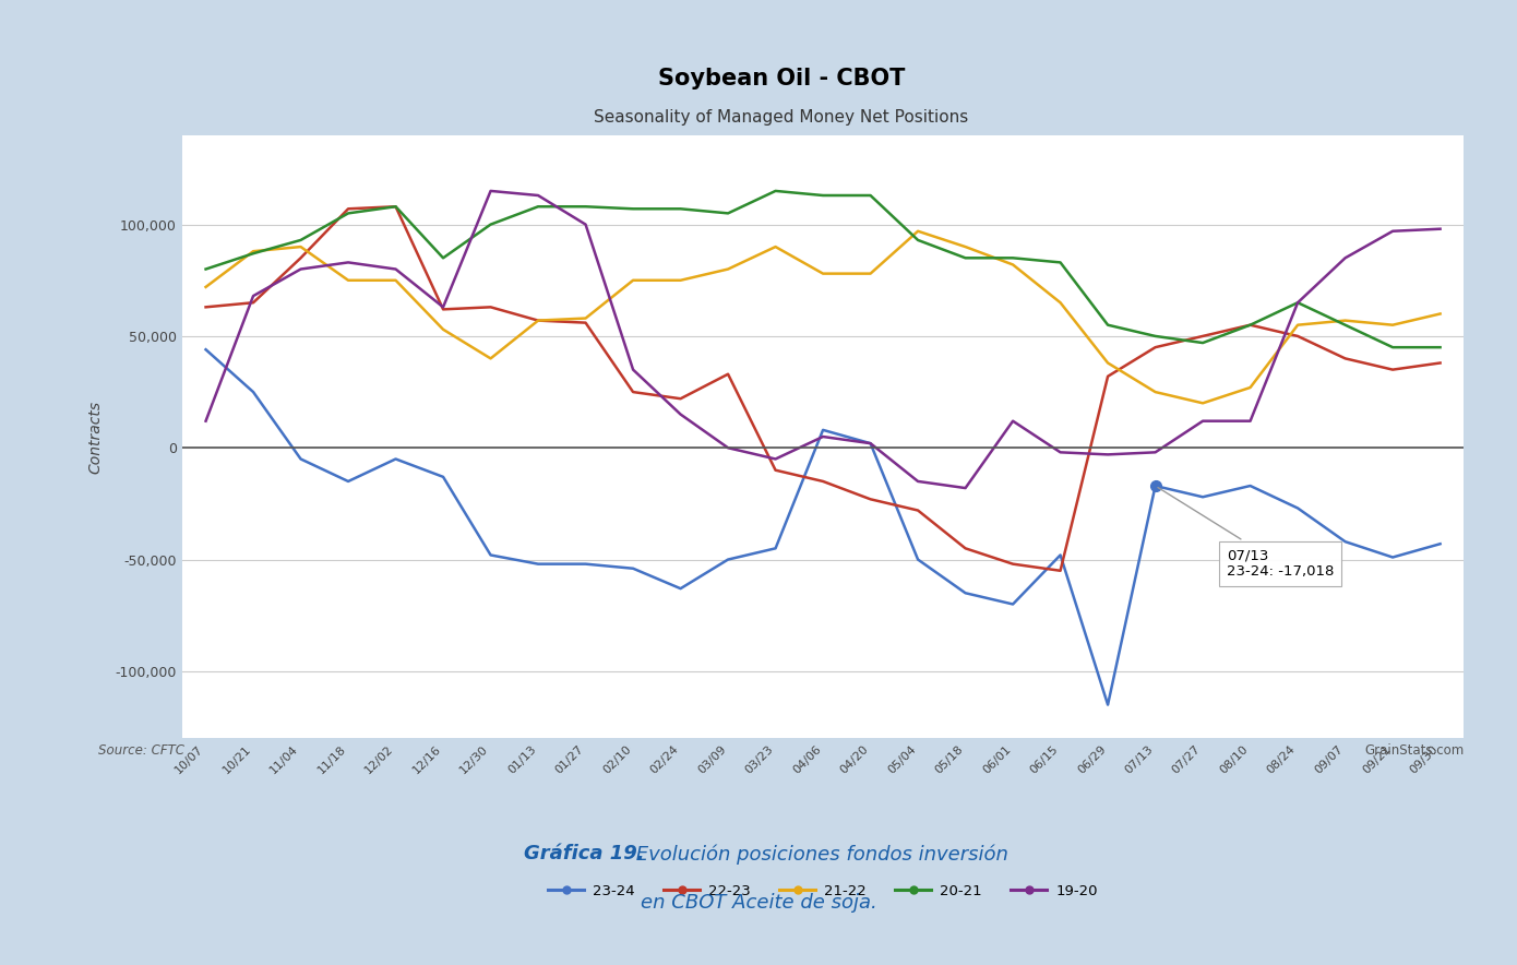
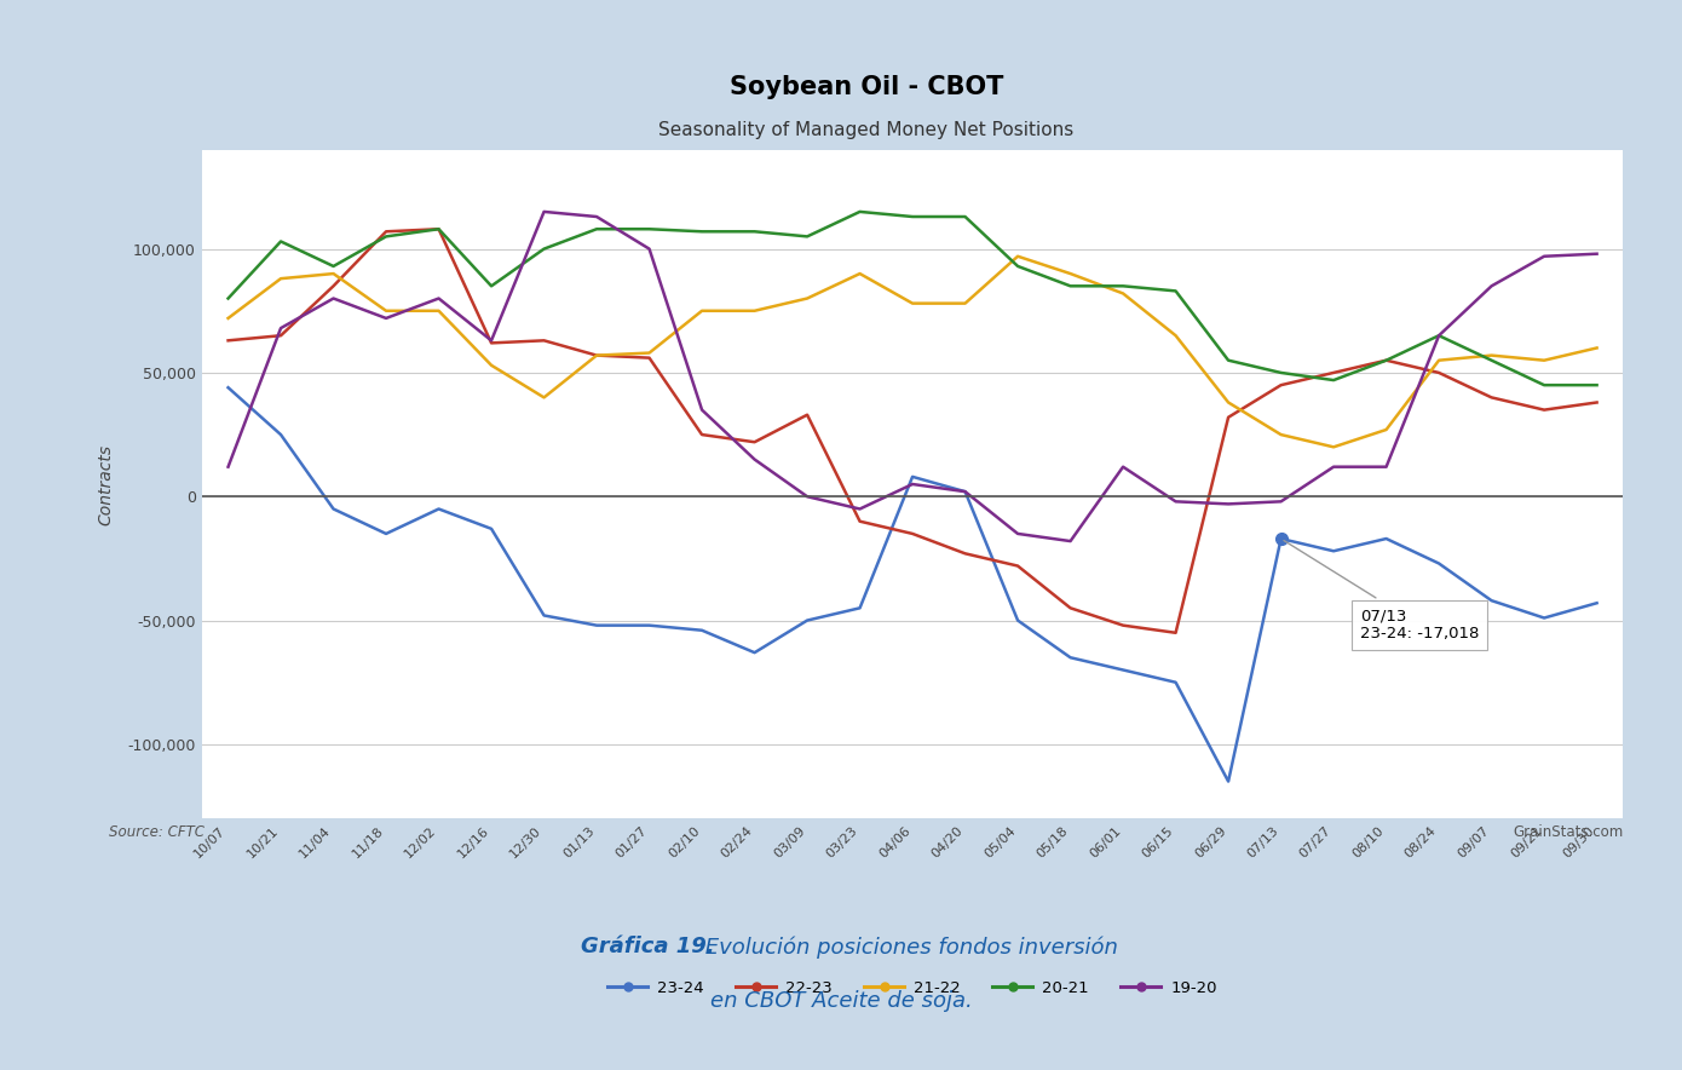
20-21/10/21: 87,000 -> 103,000
19-20/11/18: 83,000 -> 72,000
23-24/06/15: -48,000 -> -75,000
